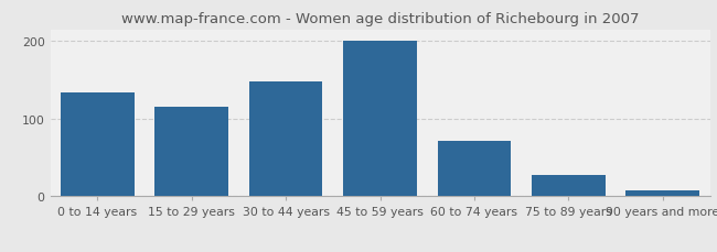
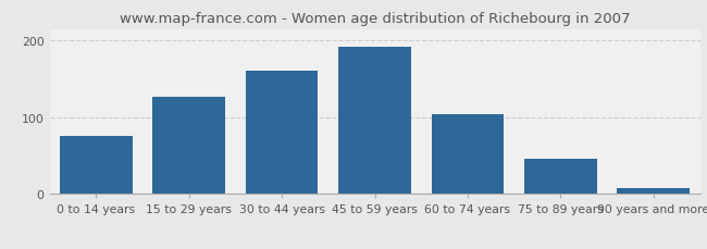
0 to 14 years: 133 -> 76
15 to 29 years: 115 -> 126
30 to 44 years: 148 -> 160
45 to 59 years: 200 -> 192
60 to 74 years: 72 -> 104
75 to 89 years: 28 -> 46
